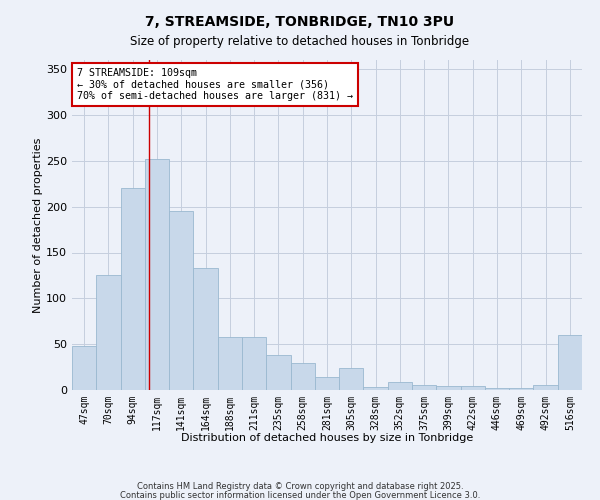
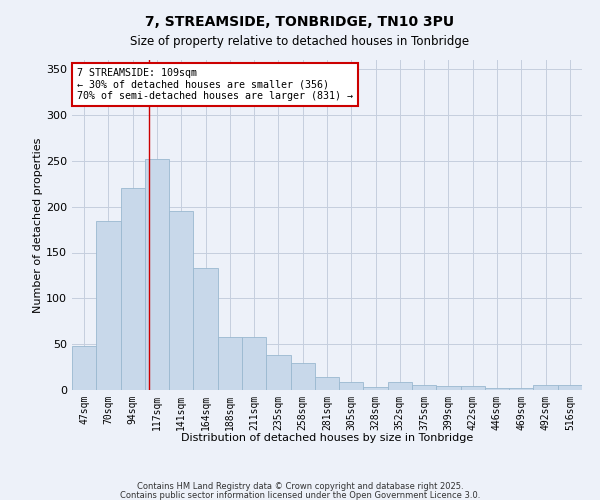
70sqm: 126 -> 184
305sqm: 24 -> 9
516sqm: 60 -> 5
